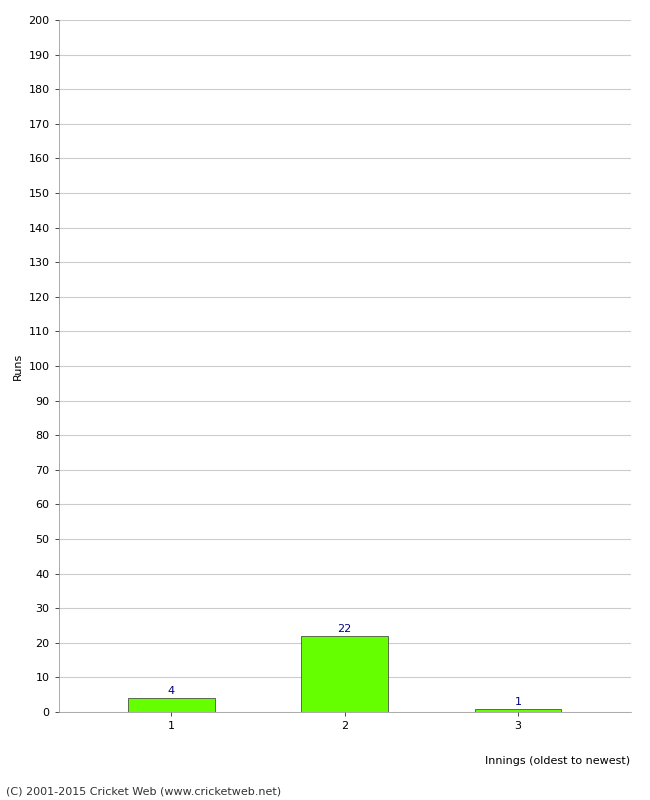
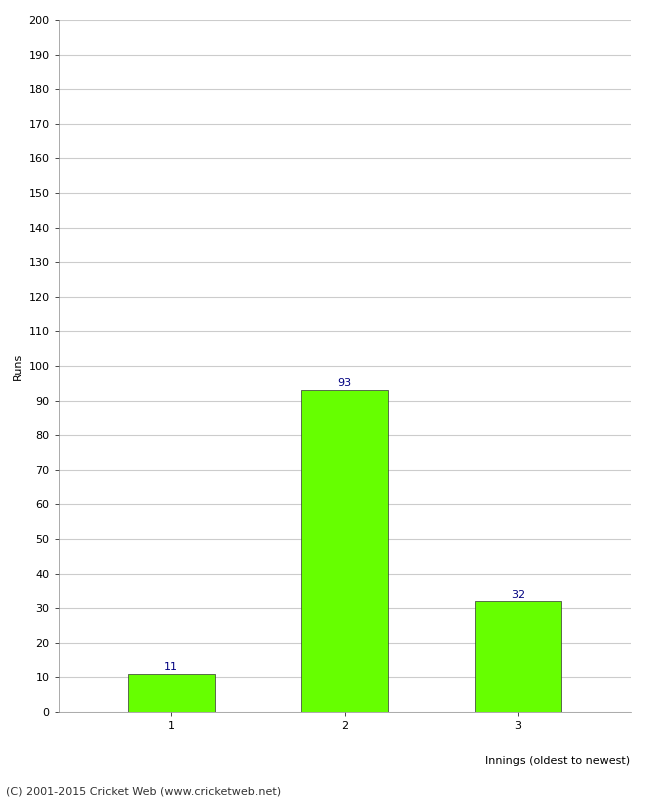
1: 4 -> 11
2: 22 -> 93
3: 1 -> 32
